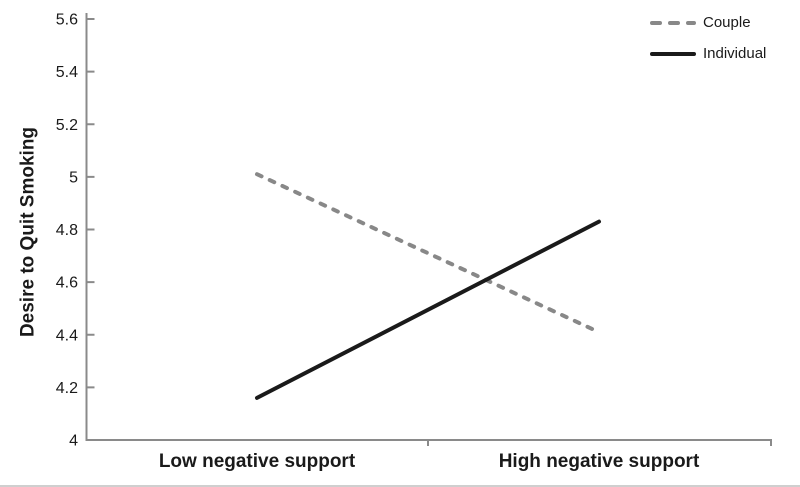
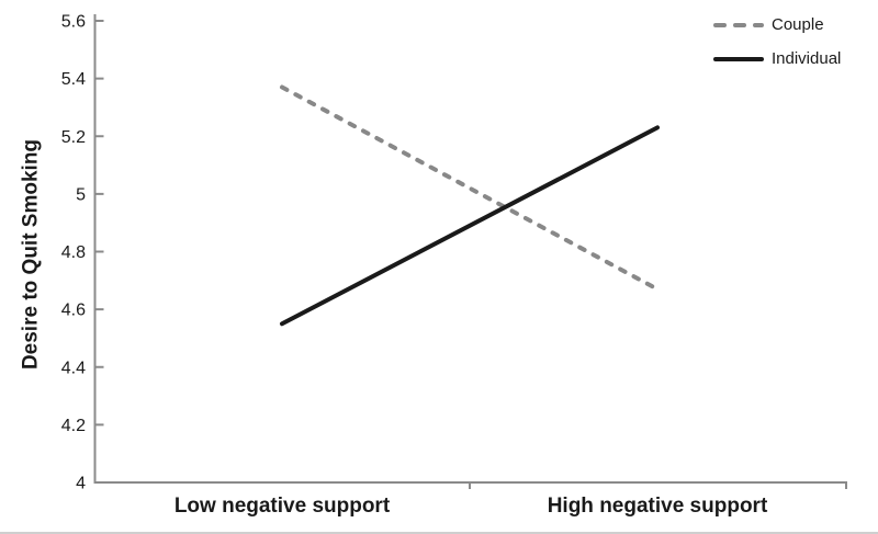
Couple/Low negative support: 5.01 -> 5.37
Individual/Low negative support: 4.16 -> 4.55
Couple/High negative support: 4.41 -> 4.67
Individual/High negative support: 4.83 -> 5.23
